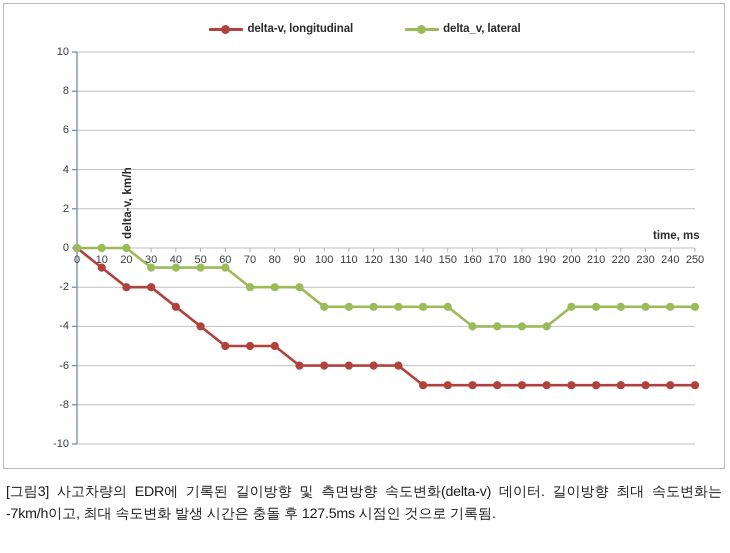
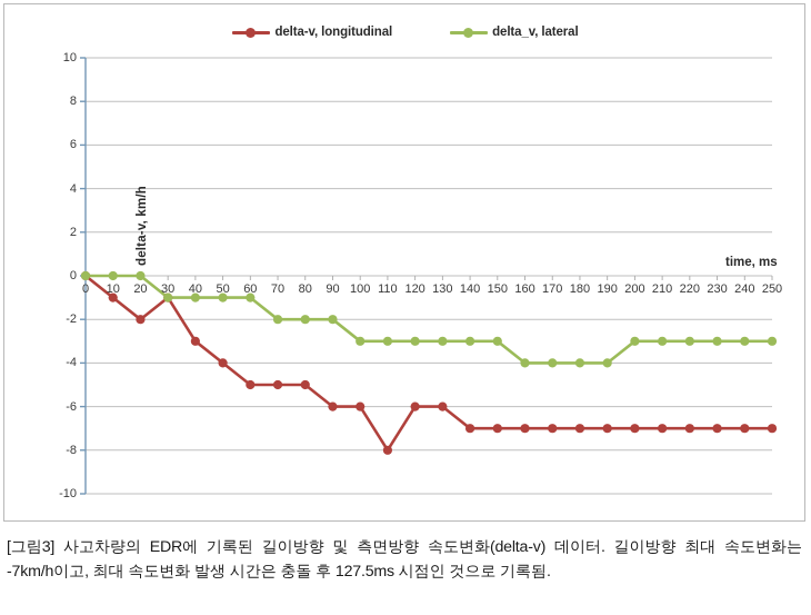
delta-v, longitudinal/30: -2 -> -1
delta-v, longitudinal/110: -6 -> -8
